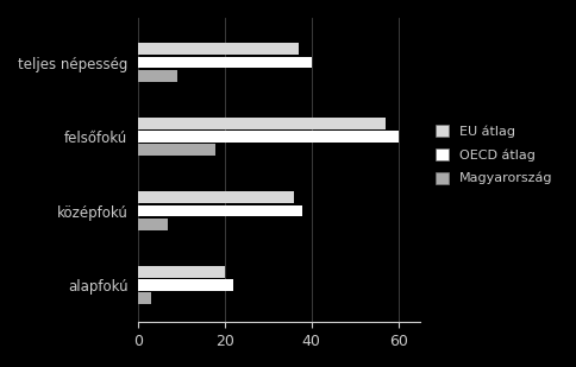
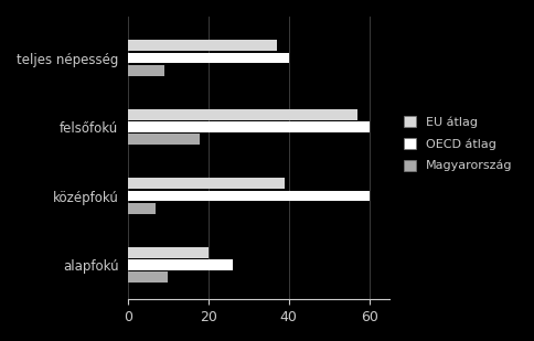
EU átlag/középfokú: 36 -> 39
OECD átlag/középfokú: 38 -> 60
OECD átlag/alapfokú: 22 -> 26
Magyarország/alapfokú: 3 -> 10
